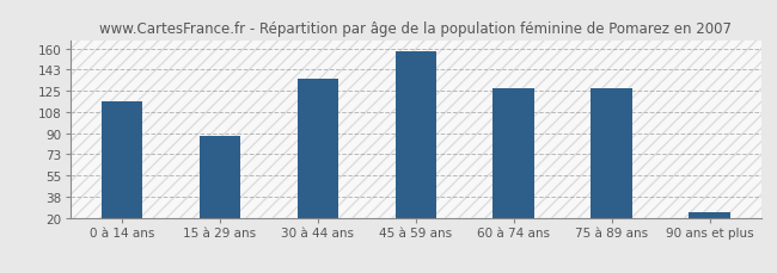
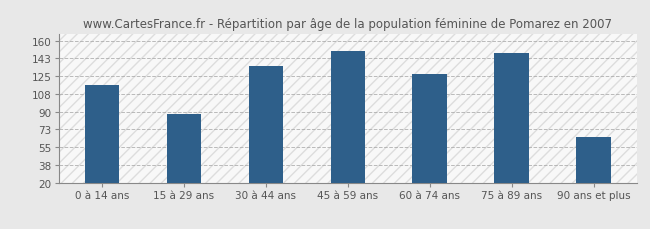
45 à 59 ans: 158 -> 150
75 à 89 ans: 127 -> 148
90 ans et plus: 25 -> 65
